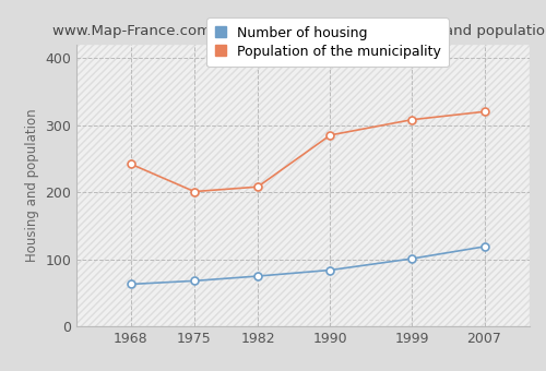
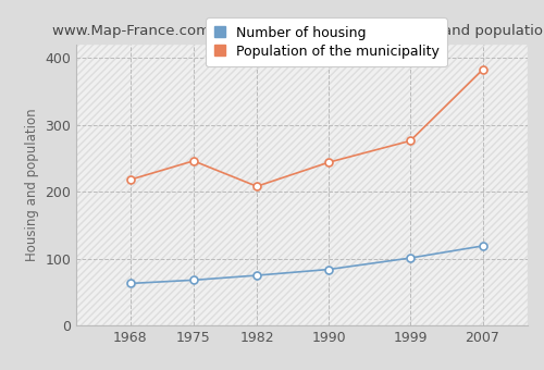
Population of the municipality/1968: 242 -> 218
Population of the municipality/1975: 201 -> 246
Population of the municipality/1990: 285 -> 244
Population of the municipality/1999: 308 -> 276
Population of the municipality/2007: 320 -> 382
